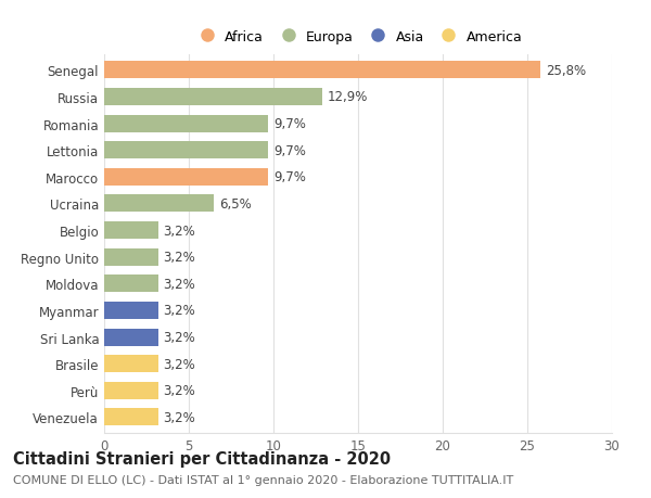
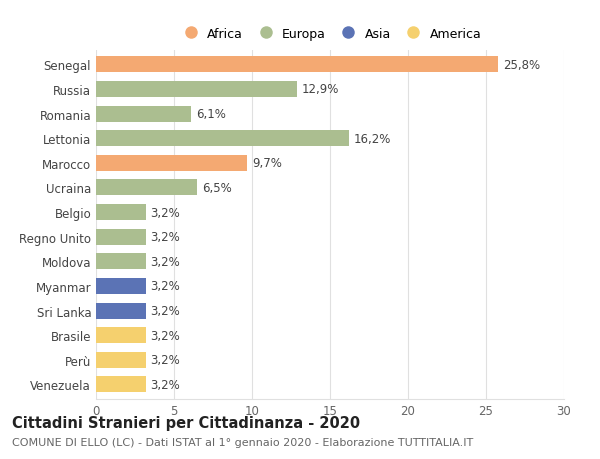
Romania: 9,7% -> 6,1%
Lettonia: 9,7% -> 16,2%
